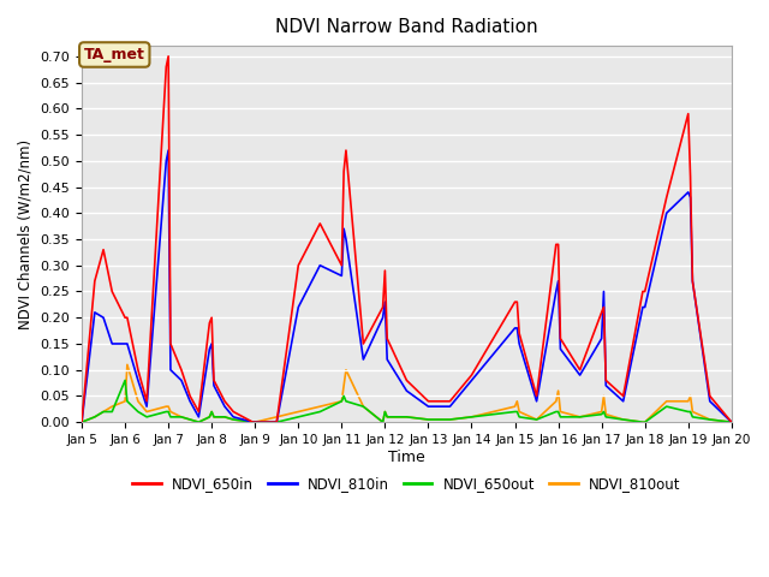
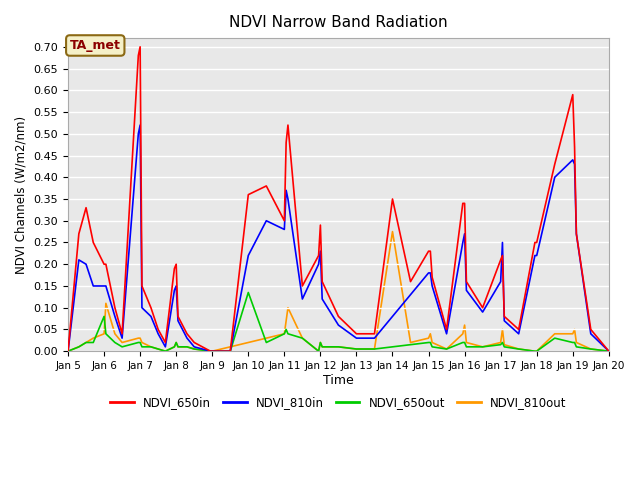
NDVI_650in/Jan 10: 0.30 -> 0.36
NDVI_650out/Jan 10: 0.010 -> 0.135
NDVI_650in/Jan 14: 0.09 -> 0.35
NDVI_810out/Jan 14: 0.010 -> 0.275
